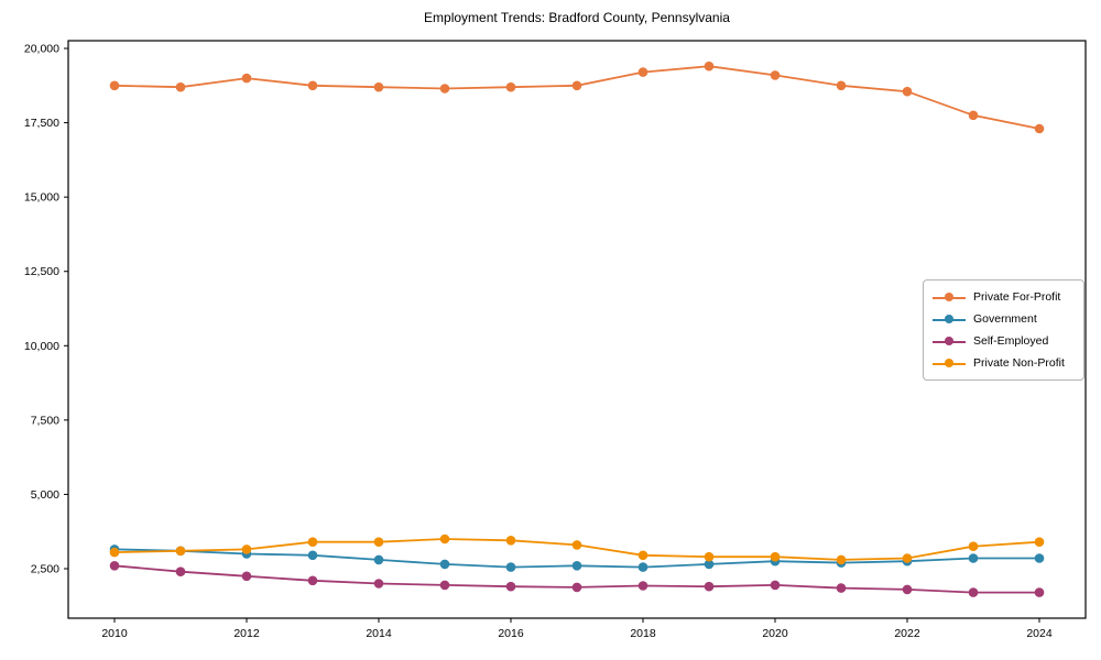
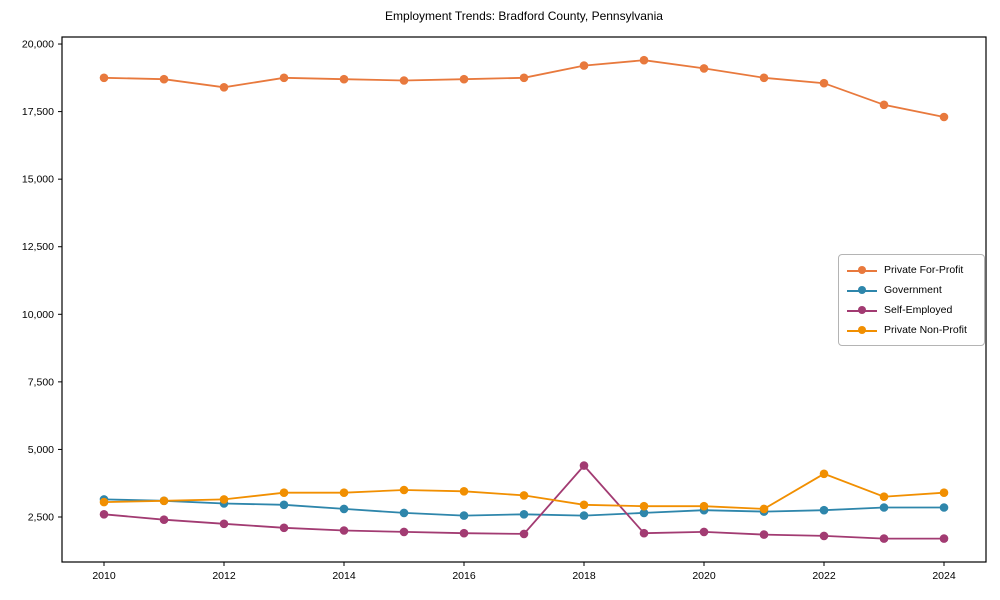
Private For-Profit/2012: 19000 -> 18400
Self-Employed/2018: 1900 -> 4400
Private Non-Profit/2022: 2800 -> 4100
